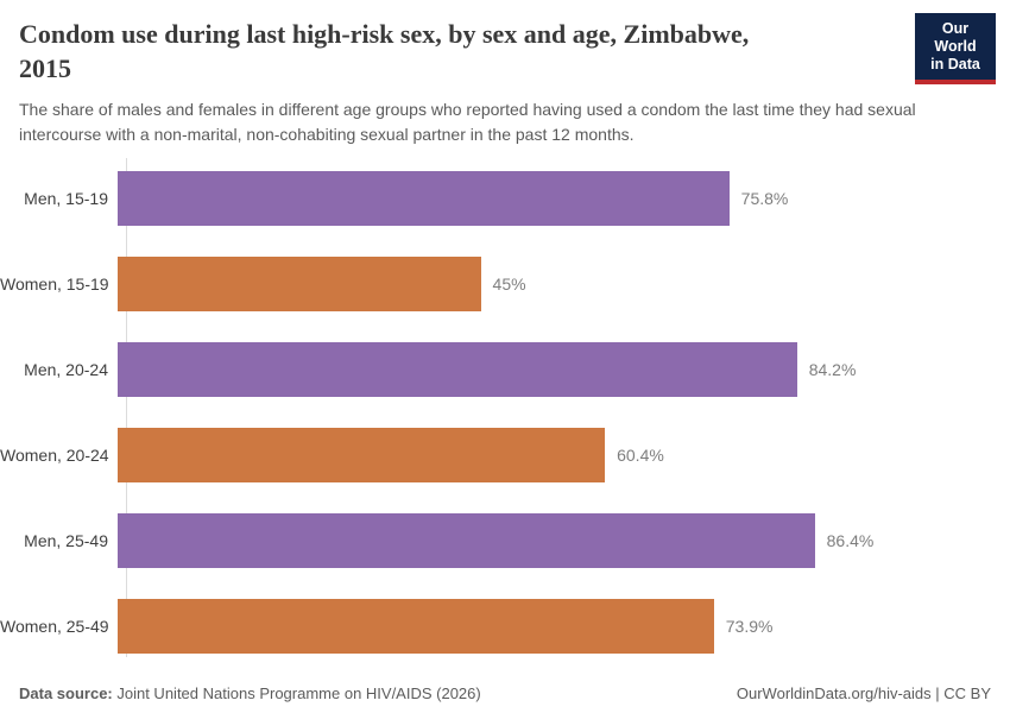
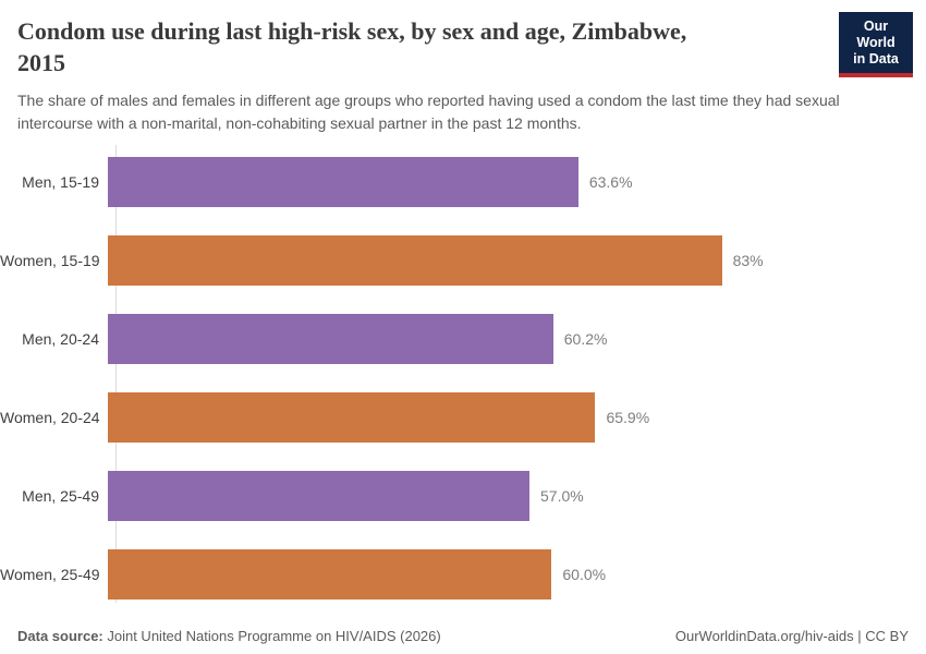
Men, 15-19: 75.8% -> 63.6%
Women, 15-19: 45% -> 83%
Men, 20-24: 84.2% -> 60.2%
Women, 20-24: 60.4% -> 65.9%
Men, 25-49: 86.4% -> 57.0%
Women, 25-49: 73.9% -> 60.0%
